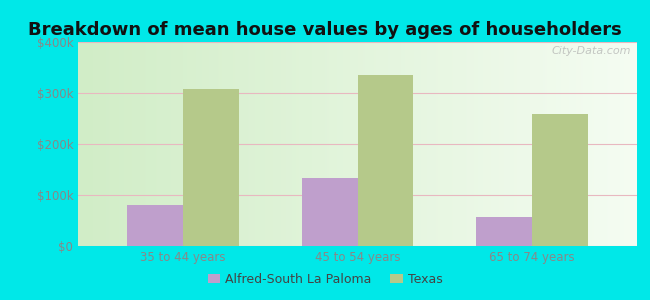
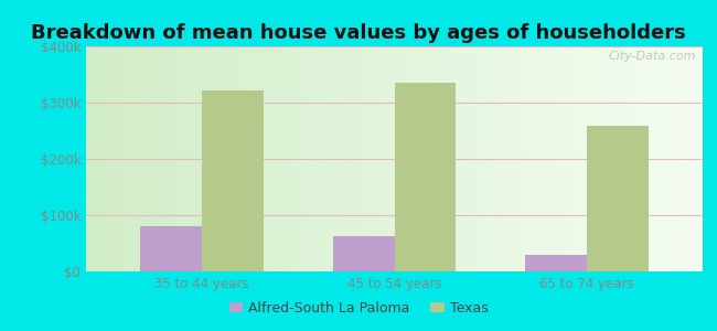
Texas/35 to 44 years: $308k -> $322k
Alfred-South La Paloma/45 to 54 years: $134k -> $62k
Alfred-South La Paloma/65 to 74 years: $56k -> $30k
